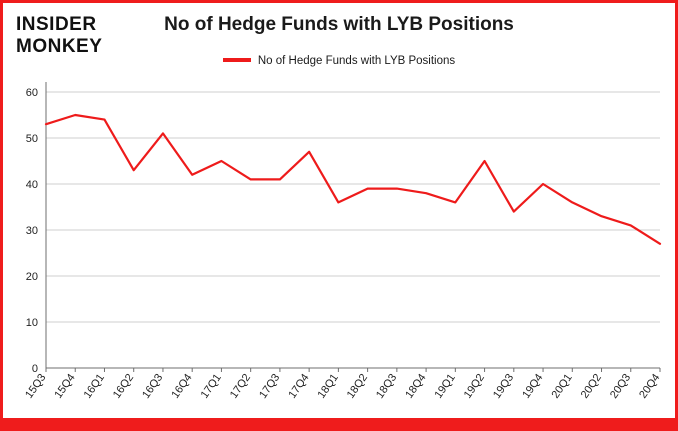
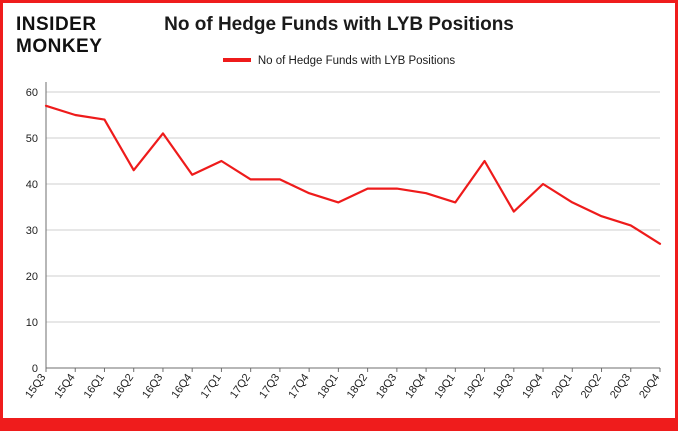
15Q3: 53 -> 57
17Q4: 47 -> 38
